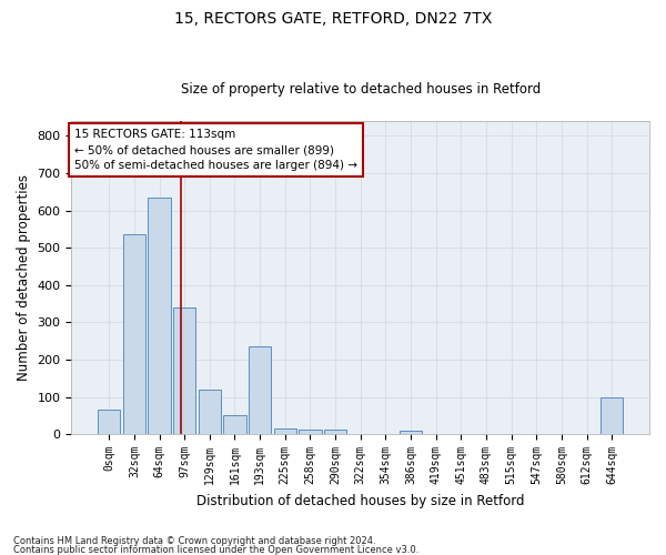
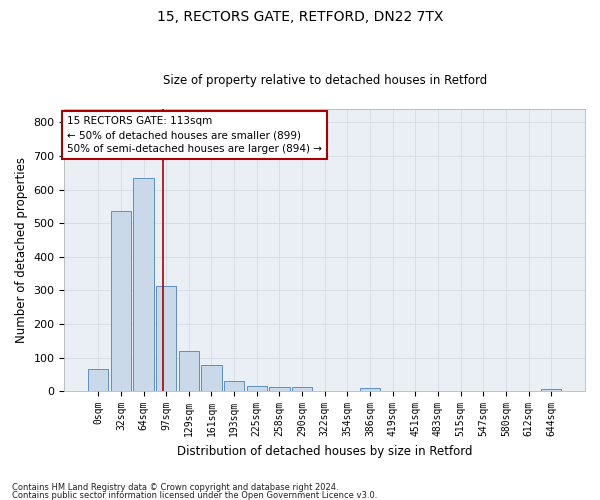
97sqm: 340 -> 313
161sqm: 50 -> 78
193sqm: 235 -> 30
644sqm: 100 -> 6
